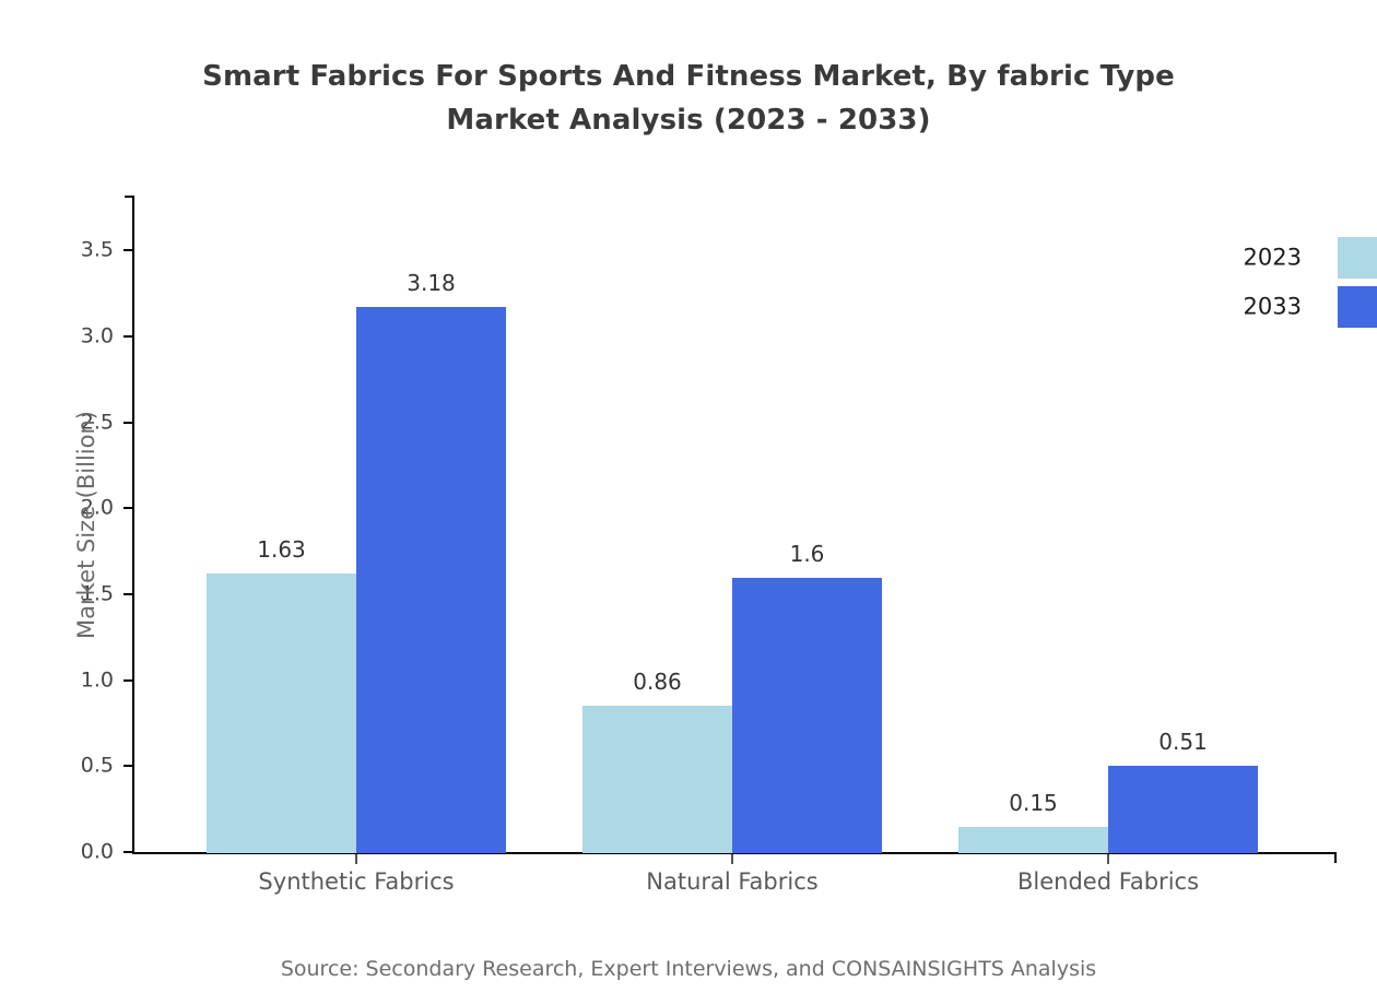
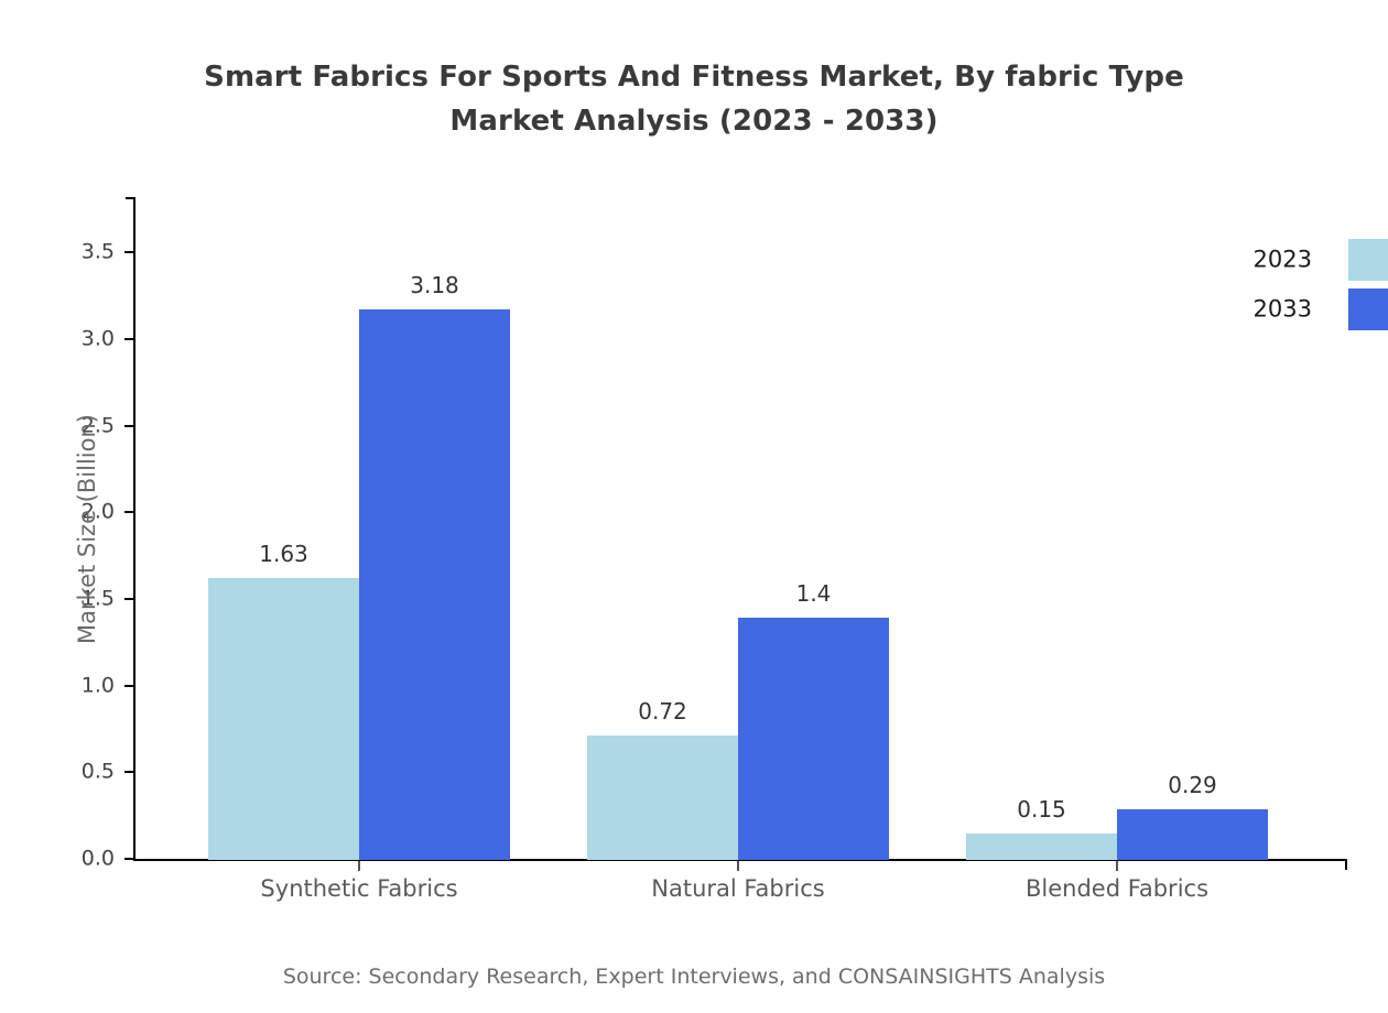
2023/Natural Fabrics: 0.86 -> 0.72
2033/Natural Fabrics: 1.6 -> 1.4
2033/Blended Fabrics: 0.51 -> 0.29
